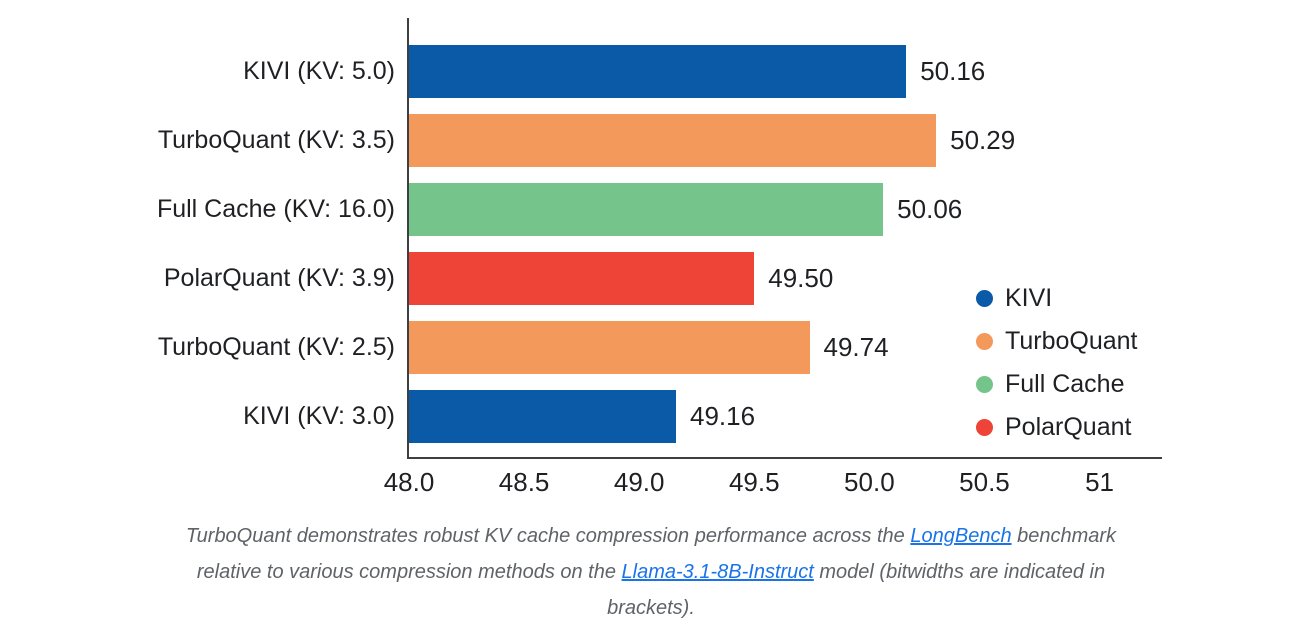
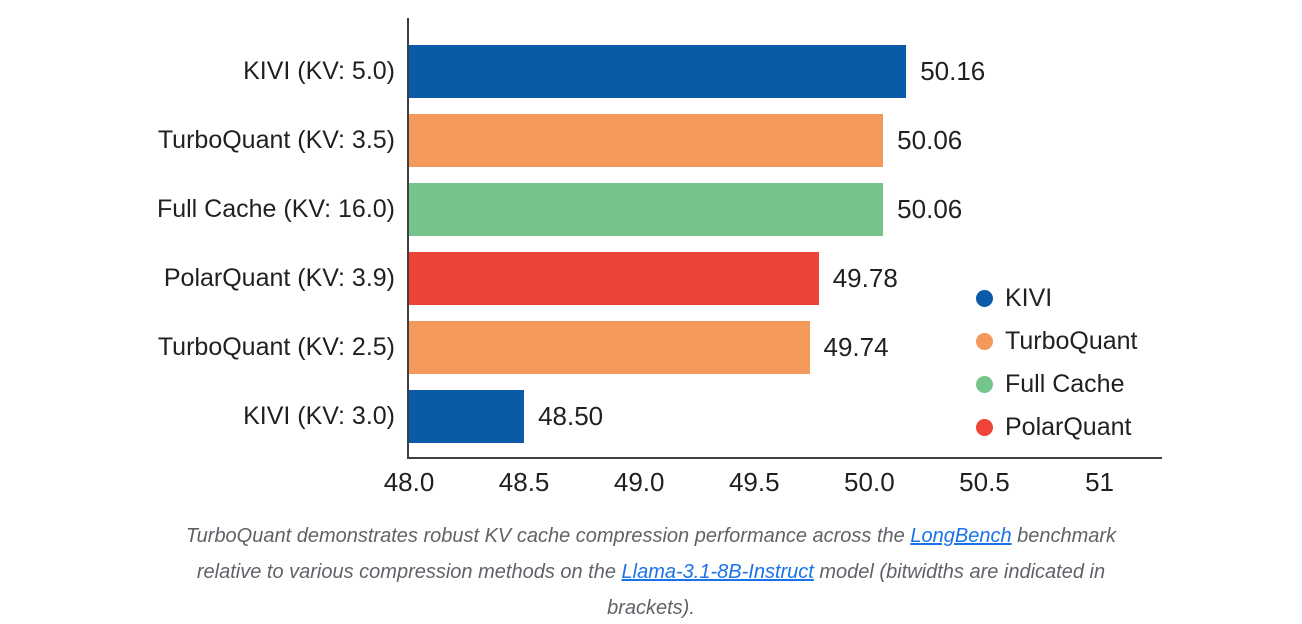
TurboQuant (KV: 3.5): 50.29 -> 50.06
PolarQuant (KV: 3.9): 49.50 -> 49.78
KIVI (KV: 3.0): 49.16 -> 48.50
